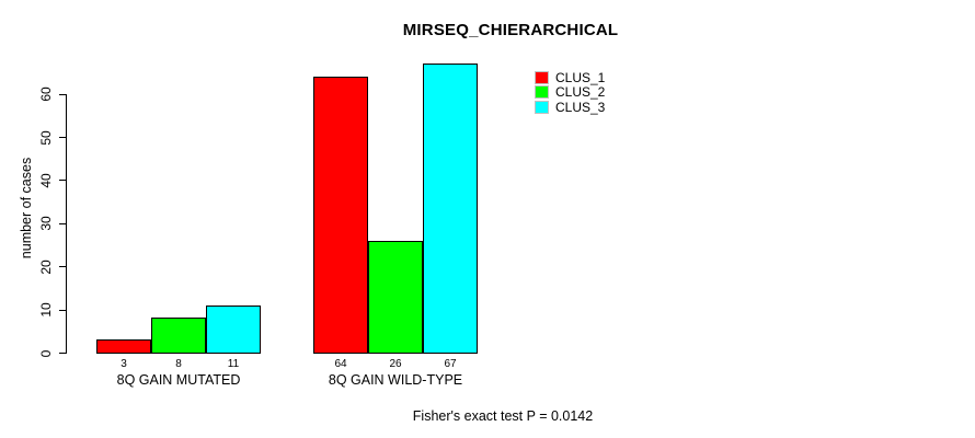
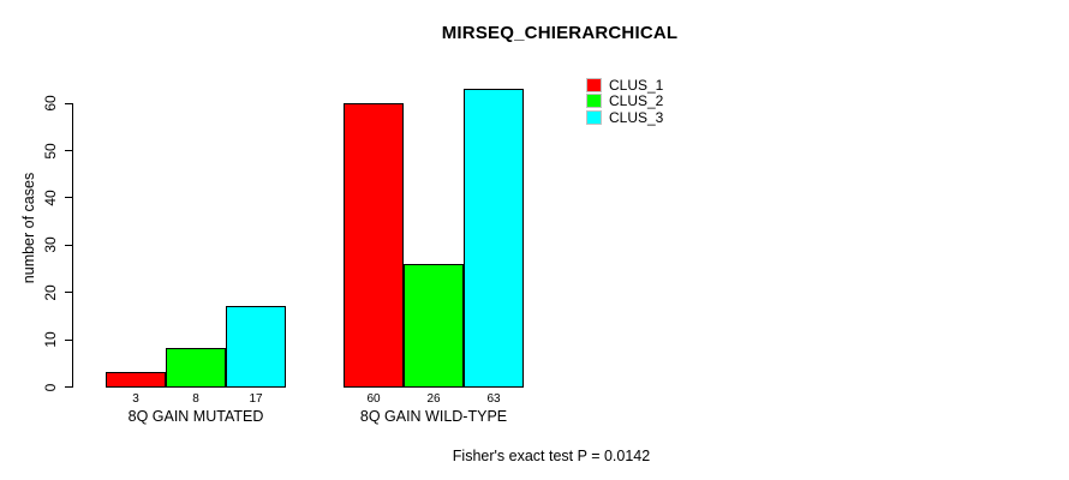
CLUS_3/8Q GAIN MUTATED: 11 -> 17
CLUS_1/8Q GAIN WILD-TYPE: 64 -> 60
CLUS_3/8Q GAIN WILD-TYPE: 67 -> 63
